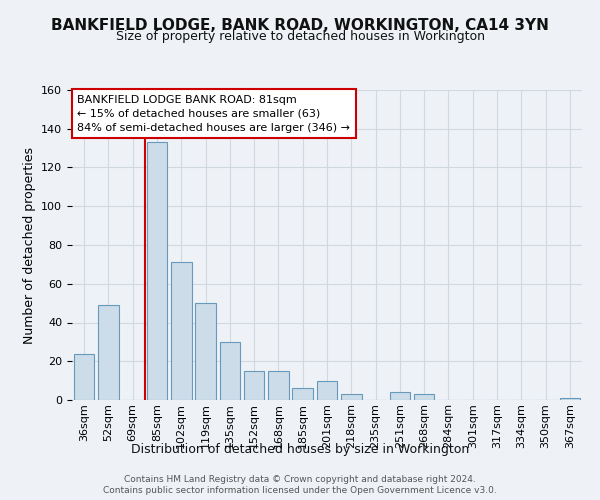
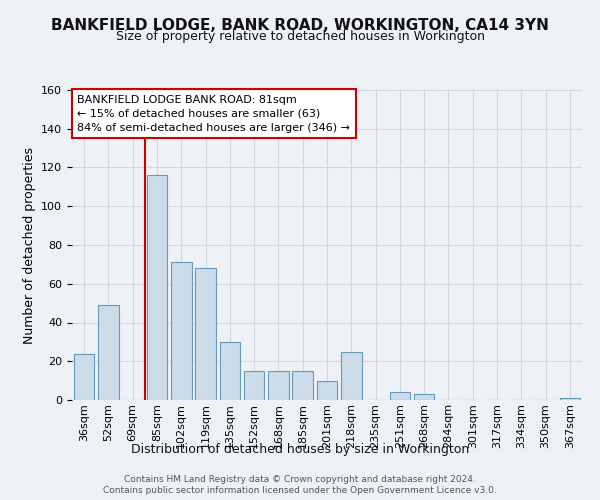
85sqm: 133 -> 116
119sqm: 50 -> 68
185sqm: 6 -> 15
218sqm: 3 -> 25
